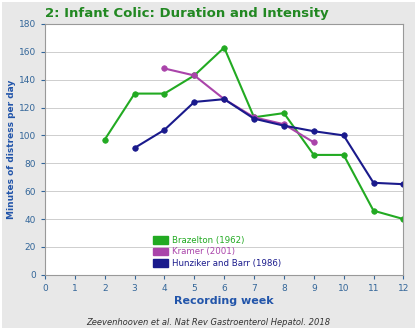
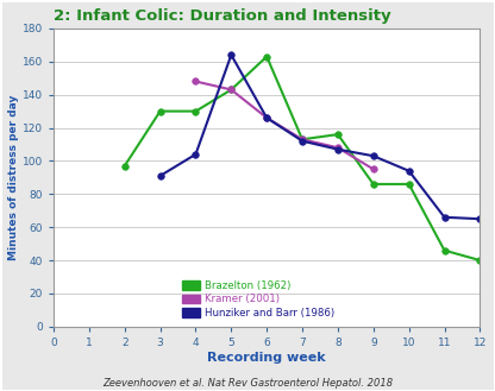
Hunziker and Barr (1986)/5: 124 -> 164
Hunziker and Barr (1986)/10: 100 -> 94
